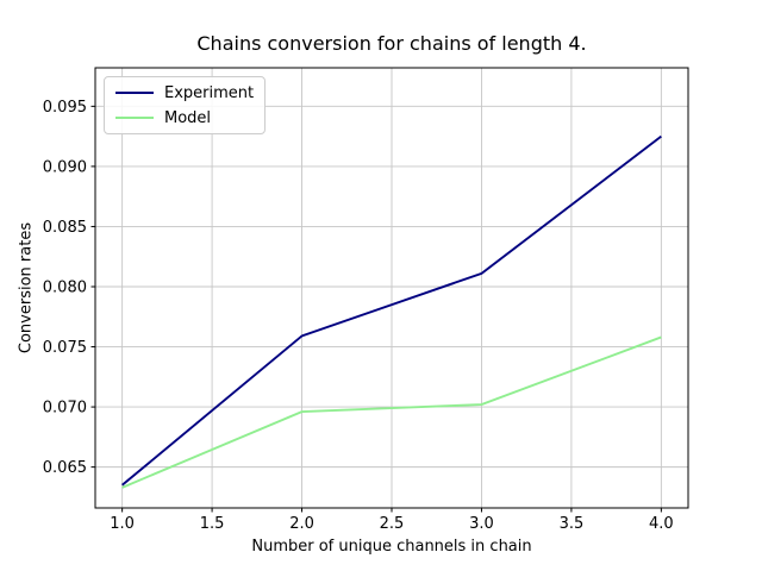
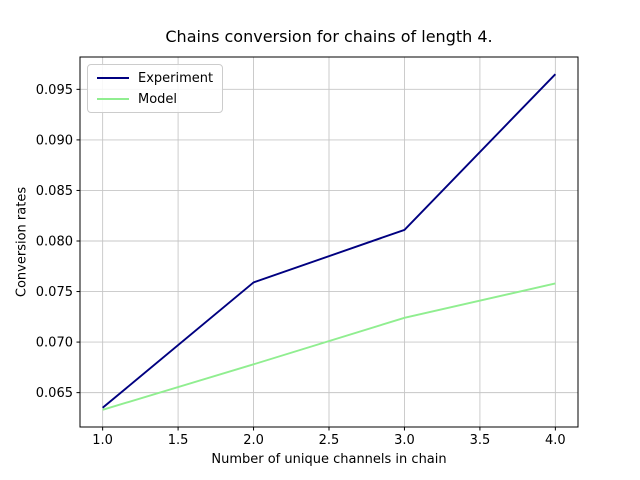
Model/2.0: 0.0696 -> 0.0678
Model/3.0: 0.0702 -> 0.0724
Experiment/4.0: 0.0925 -> 0.0965
